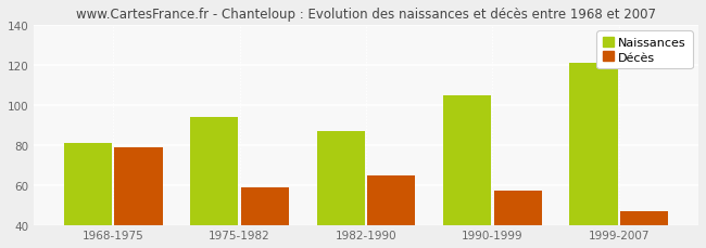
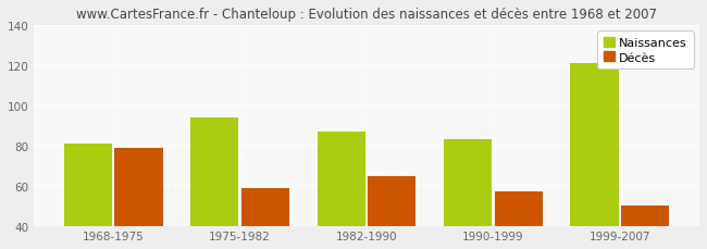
Naissances/1990-1999: 105 -> 83
Décès/1999-2007: 47 -> 50
